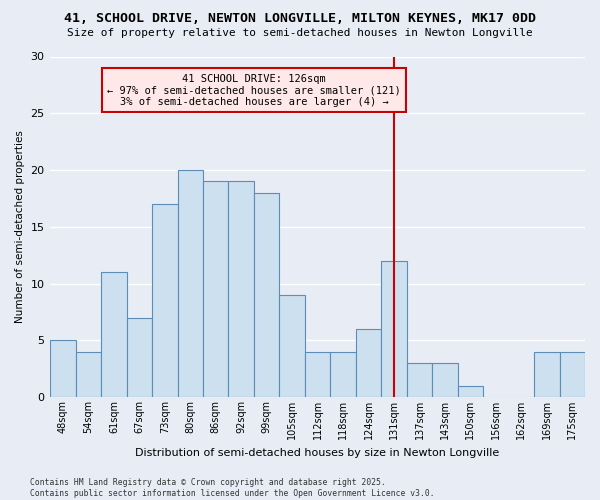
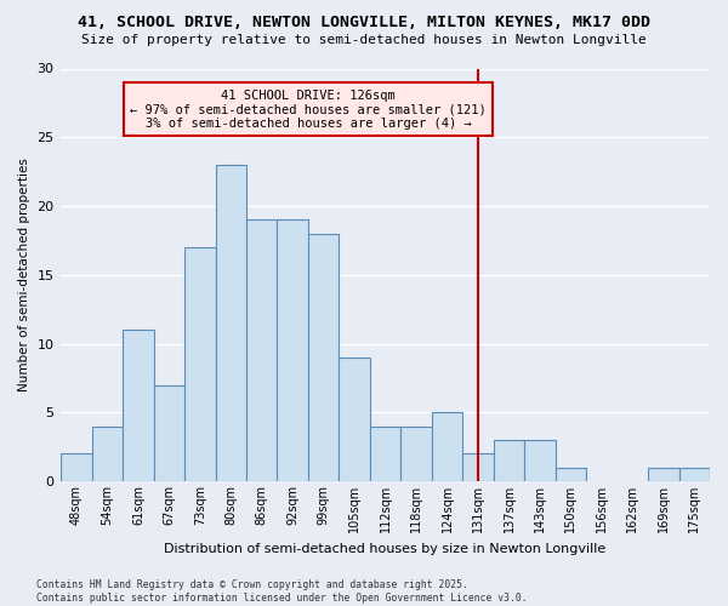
48sqm: 5 -> 2
80sqm: 20 -> 23
124sqm: 6 -> 5
131sqm: 12 -> 2
169sqm: 4 -> 1
175sqm: 4 -> 1
